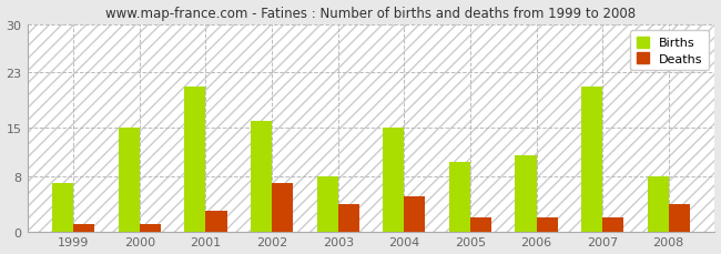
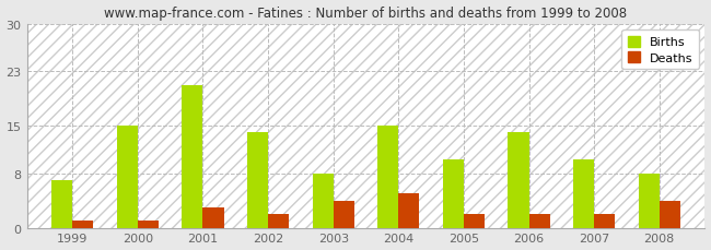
Births/2002: 16 -> 14
Deaths/2002: 7 -> 2
Births/2006: 11 -> 14
Births/2007: 21 -> 10
